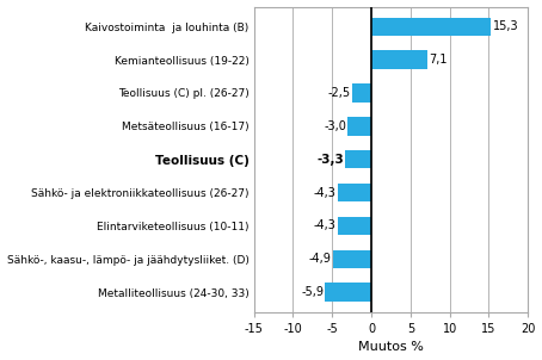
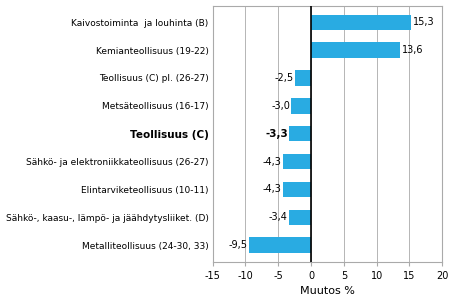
Kemianteollisuus (19-22): 7,1 -> 13,6
Sähkö-, kaasu-, lämpö- ja jäähdytysliiket. (D): -4,9 -> -3,4
Metalliteollisuus (24-30, 33): -5,9 -> -9,5
